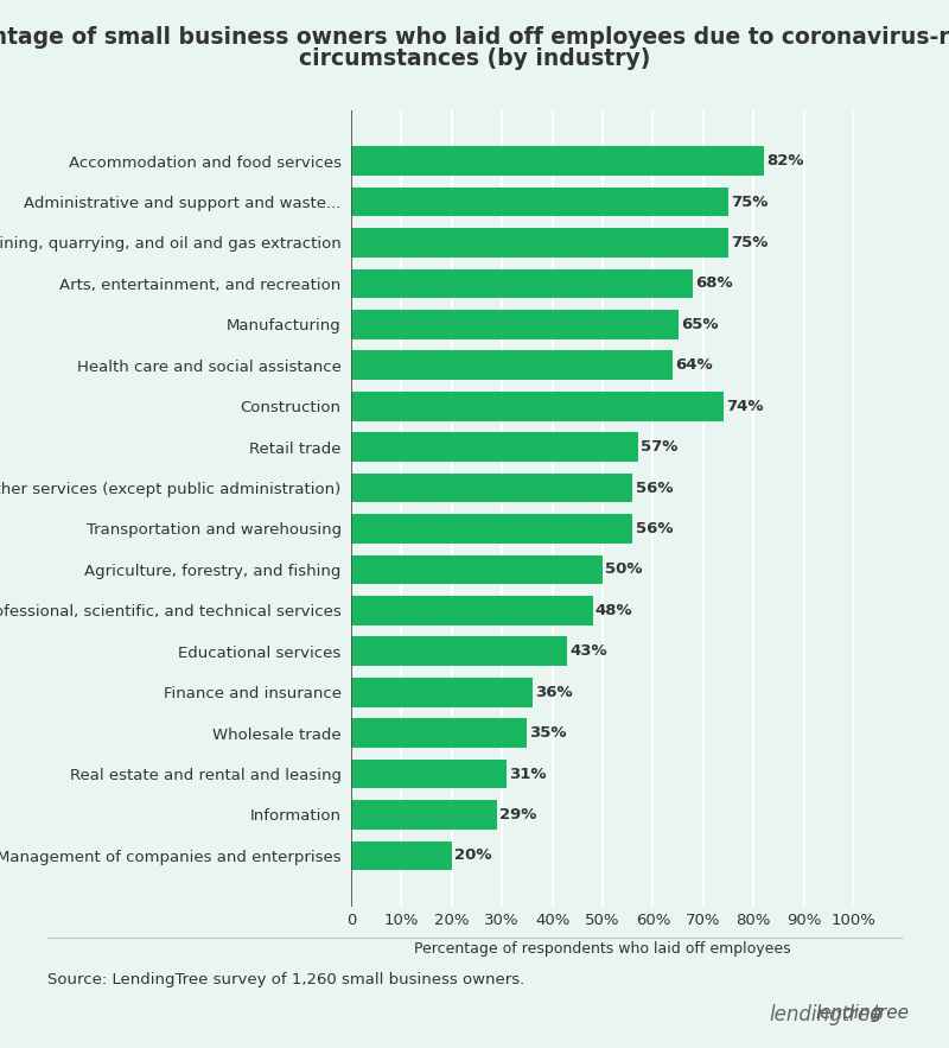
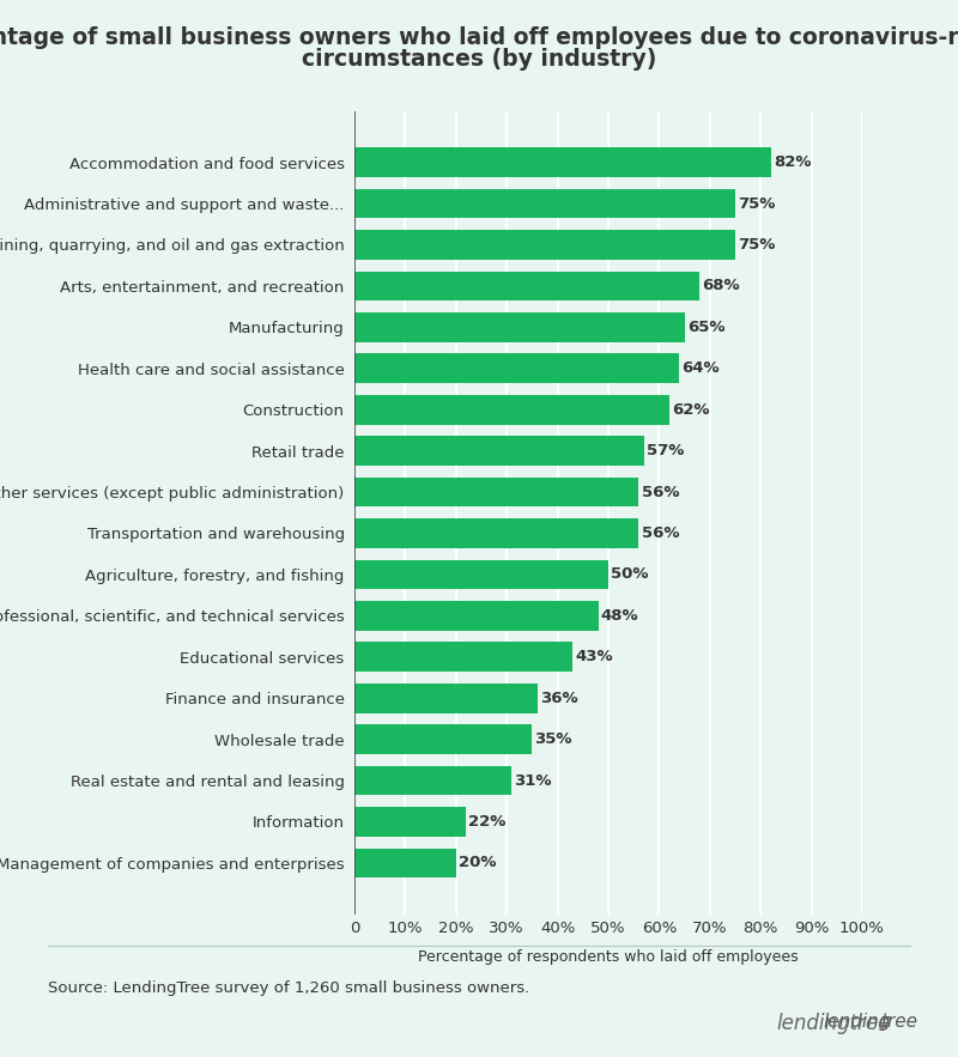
Construction: 74% -> 62%
Information: 29% -> 22%
